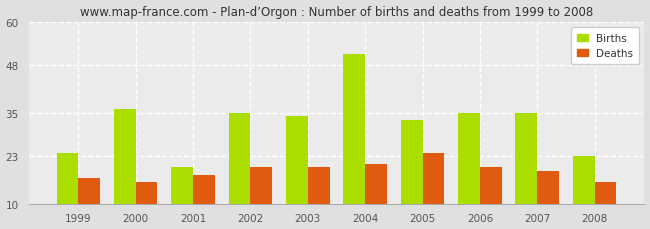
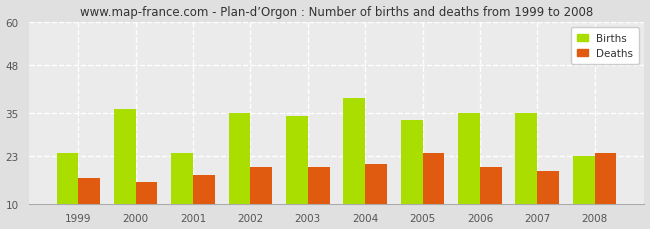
Births/2001: 20 -> 24
Births/2004: 51 -> 39
Deaths/2008: 16 -> 24
